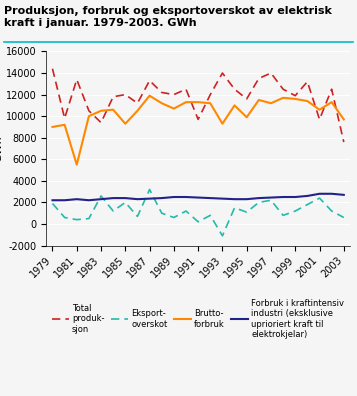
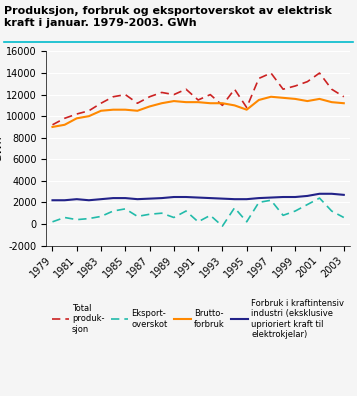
Total produk- sjon/1979: 14400 -> 9200
Eksport- overskot/1979: 1900 -> 200
Total produk- sjon/1981: 13400 -> 10200
Brutto- forbruk/1981: 5500 -> 9800
Total produk- sjon/1983: 9400 -> 11200
Eksport- overskot/1983: 2600 -> 700
Eksport- overskot/1985: 2000 -> 1400
Brutto- forbruk/1985: 9300 -> 10600
Total produk- sjon/1987: 13300 -> 11800
Eksport- overskot/1987: 3200 -> 900
Brutto- forbruk/1987: 11900 -> 10900
Brutto- forbruk/1989: 10700 -> 11400
Total produk- sjon/1991: 9700 -> 11500
Total produk- sjon/1993: 14000 -> 11000
Eksport- overskot/1993: -1100 -> -200
Brutto- forbruk/1993: 9300 -> 11200
Total produk- sjon/1995: 11600 -> 10800
Eksport- overskot/1995: 1100 -> 200
Brutto- forbruk/1995: 9900 -> 10600
Brutto- forbruk/1997: 11200 -> 11800
Total produk- sjon/1999: 11900 -> 12800
Total produk- sjon/2001: 9700 -> 14000
Brutto- forbruk/2001: 10600 -> 11600
Total produk- sjon/2003: 7600 -> 11800
Brutto- forbruk/2003: 9700 -> 11200
